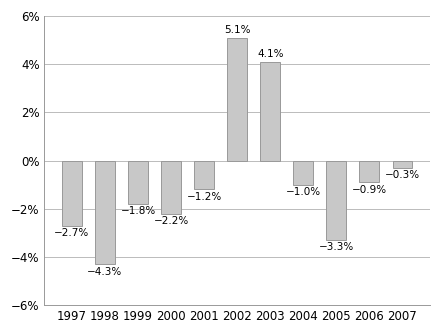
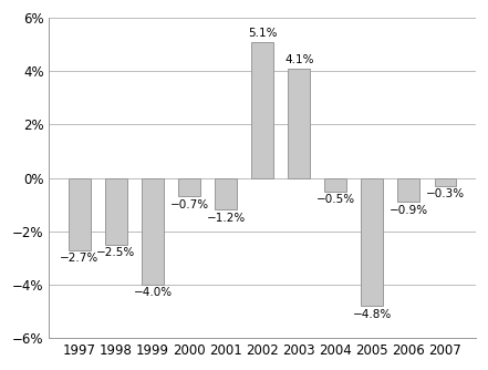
1998: −4.3% -> −2.5%
1999: −1.8% -> −4.0%
2000: −2.2% -> −0.7%
2004: −1.0% -> −0.5%
2005: −3.3% -> −4.8%
